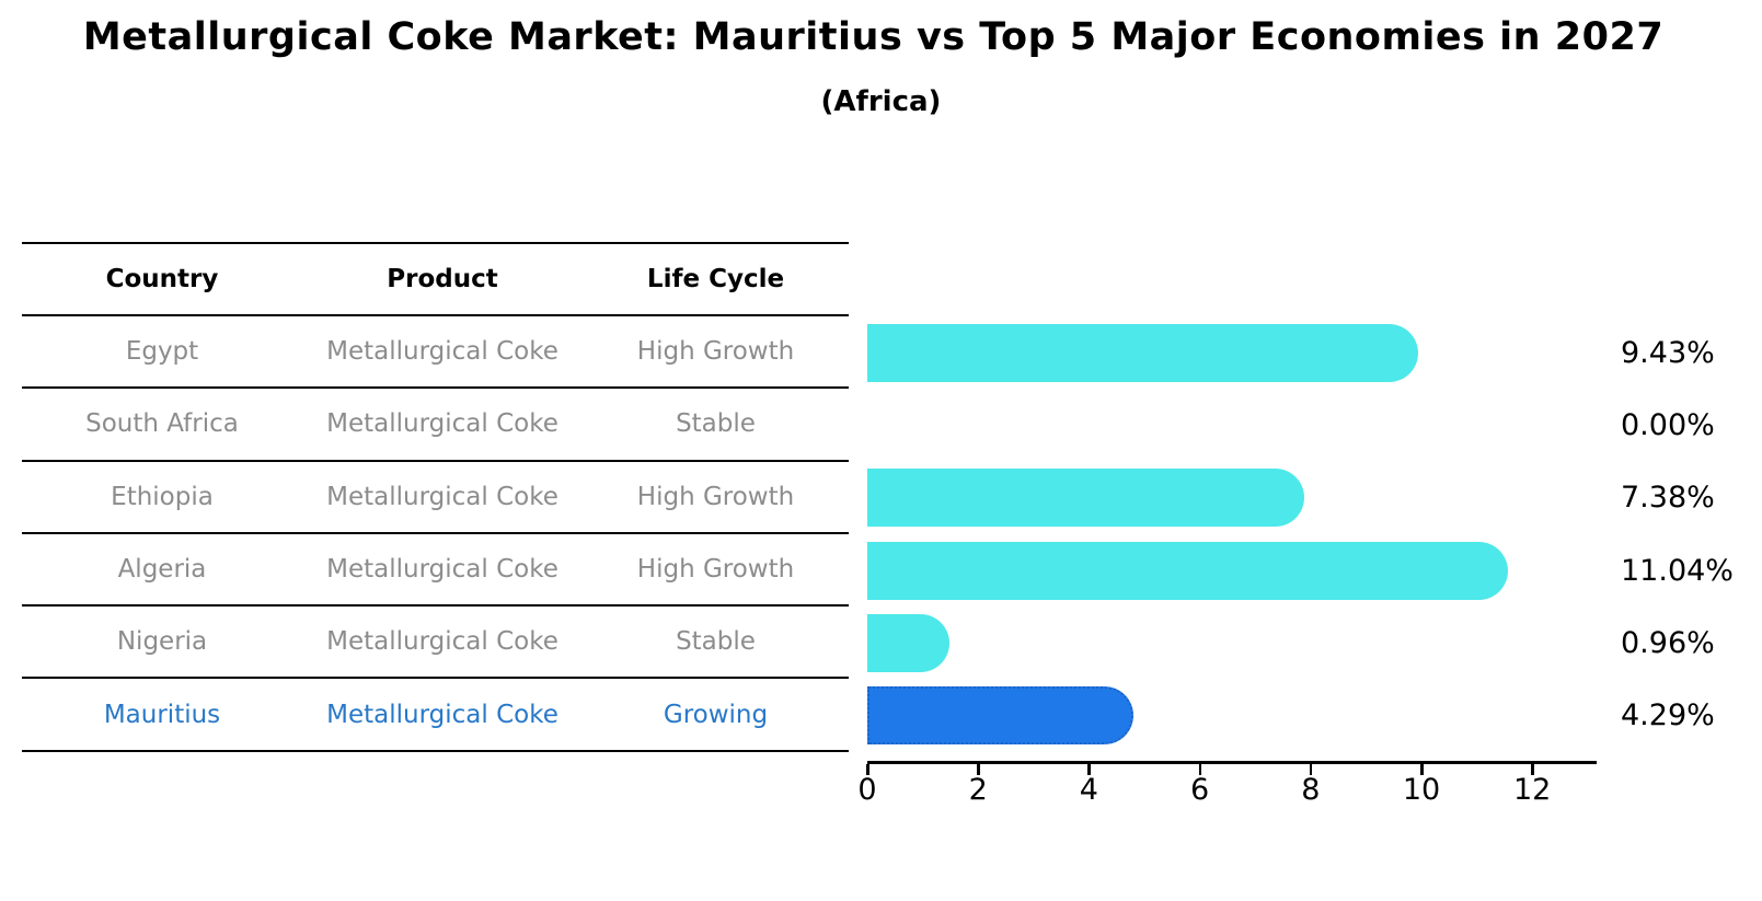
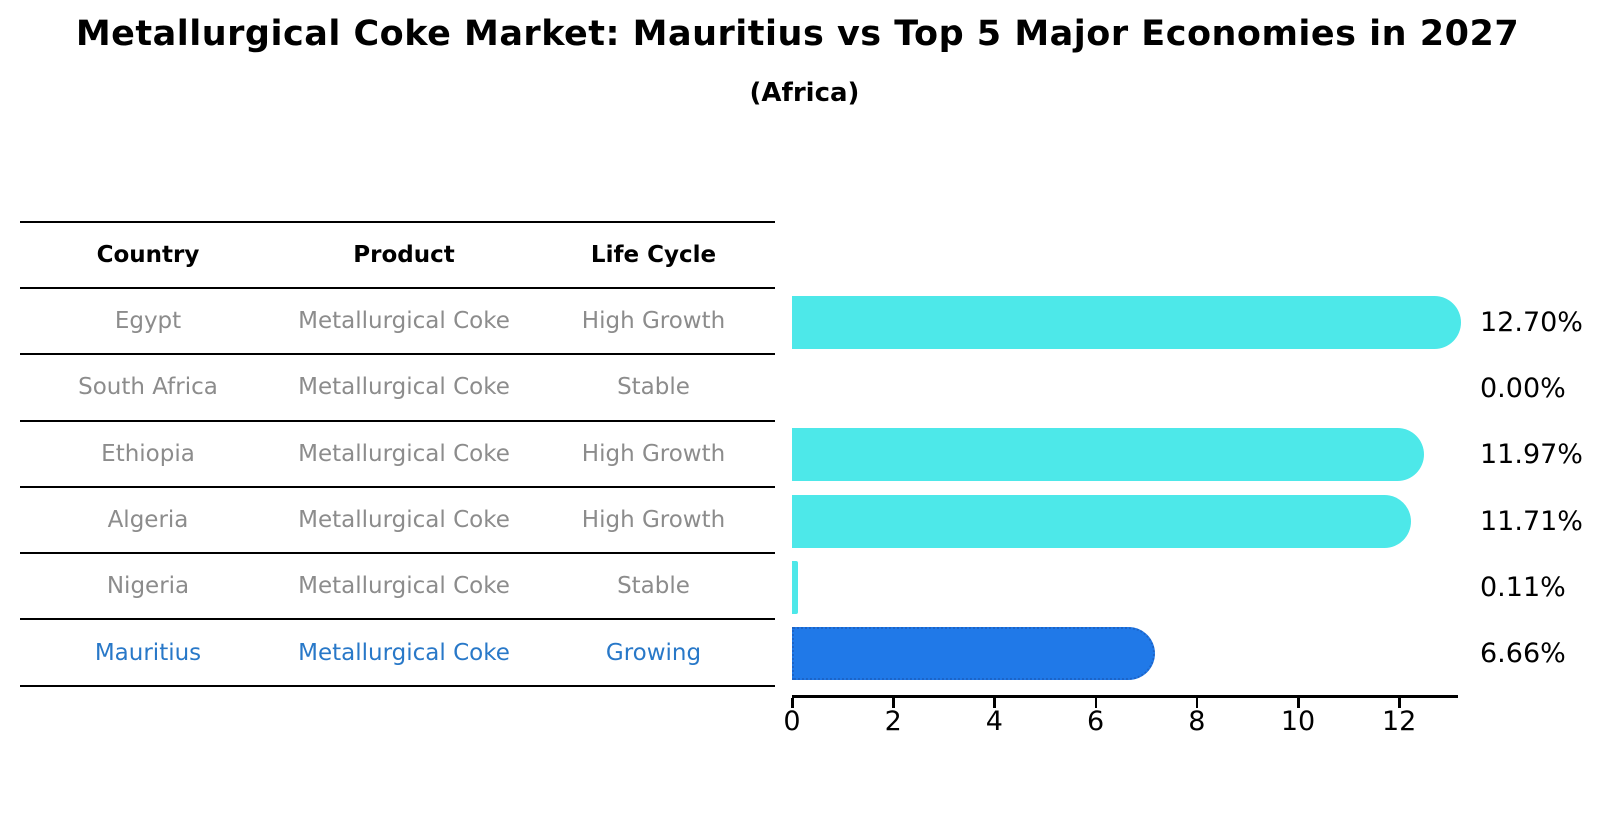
Egypt: 9.43% -> 12.70%
Ethiopia: 7.38% -> 11.97%
Algeria: 11.04% -> 11.71%
Nigeria: 0.96% -> 0.11%
Mauritius: 4.29% -> 6.66%
